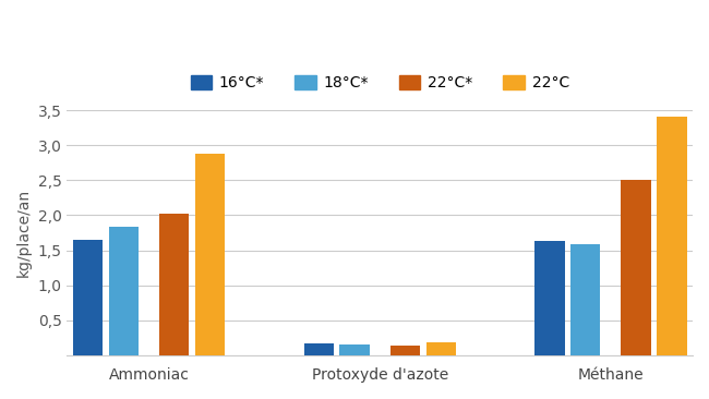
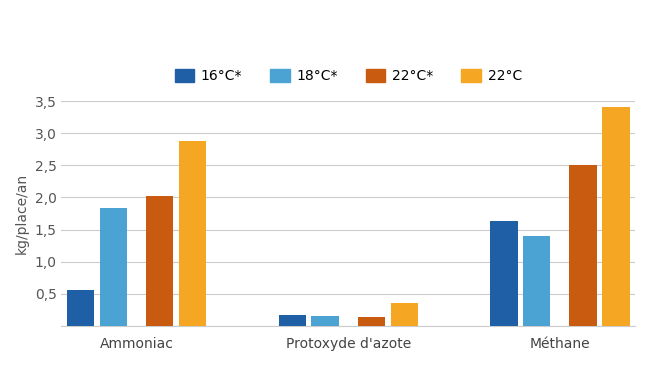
16°C*/Ammoniac: 1,65 -> 0,56
22°C/Protoxyde d'azote: 0,18 -> 0,36
18°C*/Méthane: 1,58 -> 1,40
